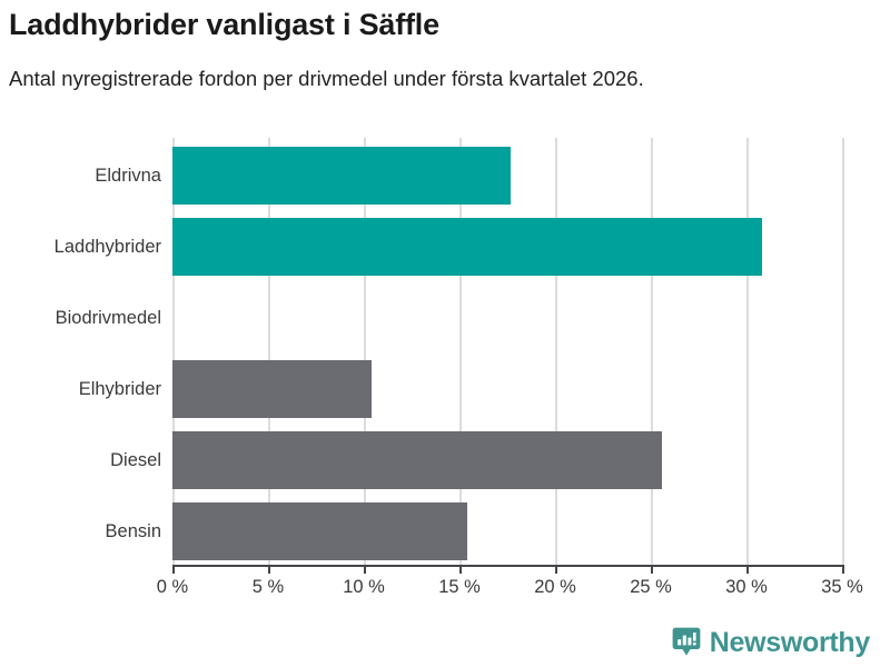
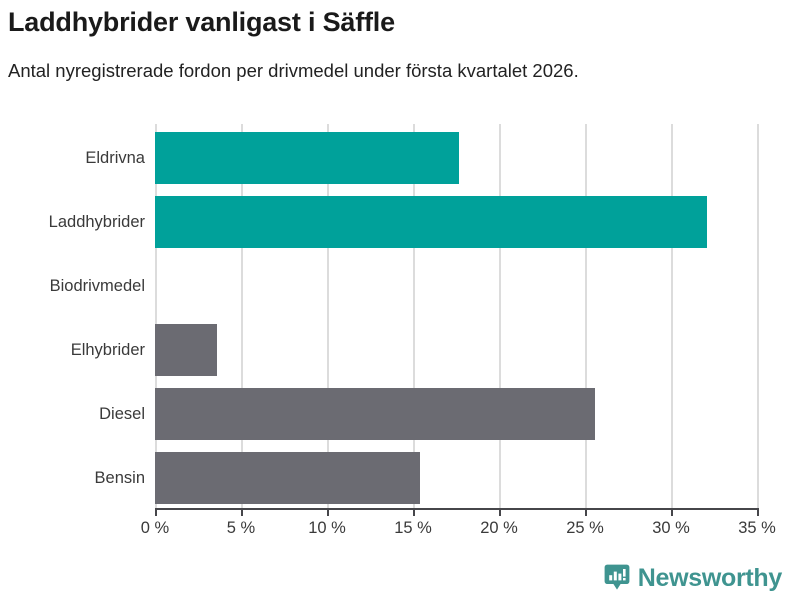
Laddhybrider: 30.8% -> 32.1%
Elhybrider: 10.4% -> 3.6%
